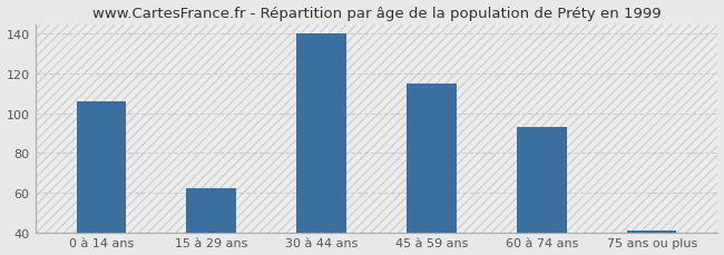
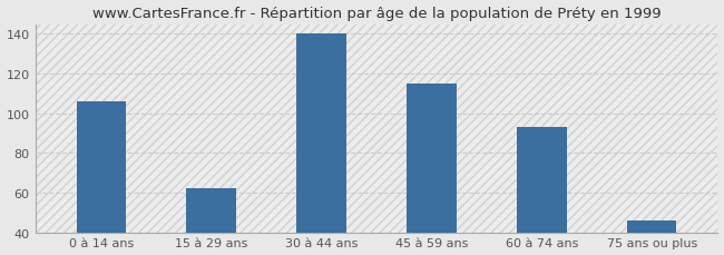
75 ans ou plus: 41 -> 46
